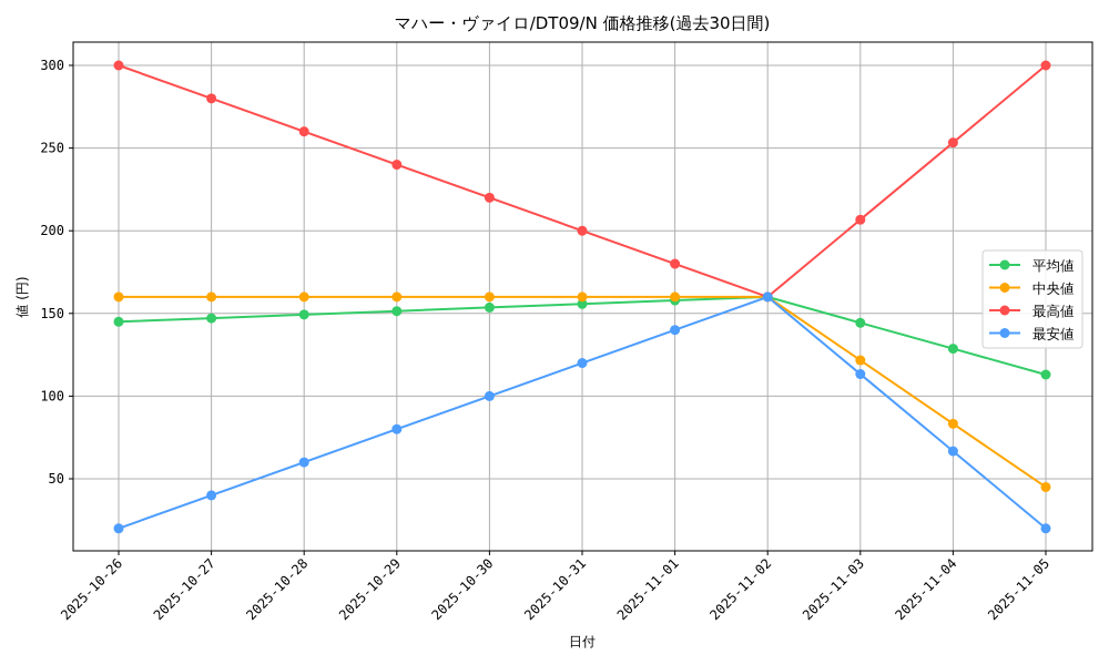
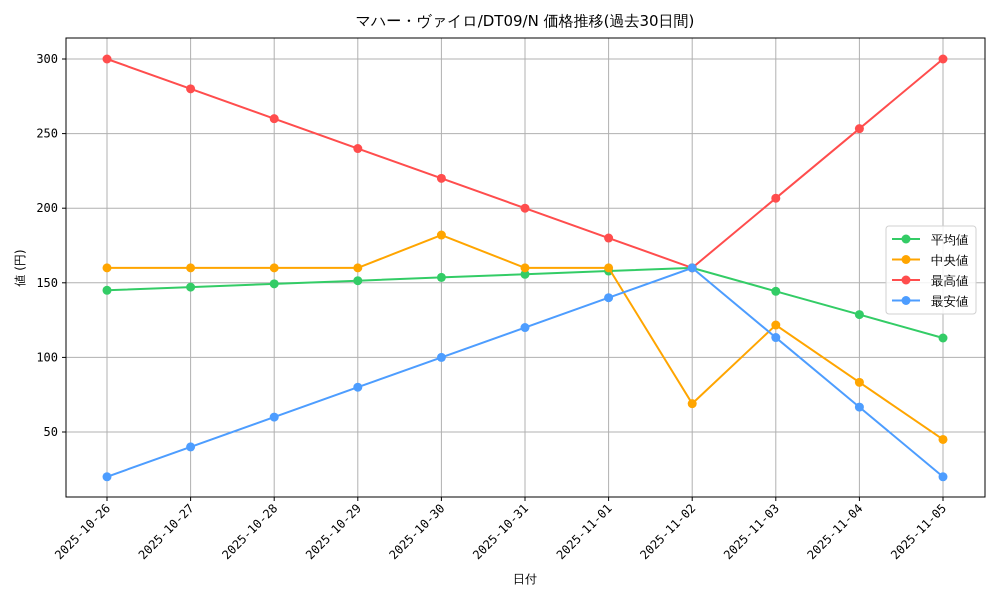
中央値/2025-10-30: 160 -> 182
中央値/2025-11-02: 160 -> 69
